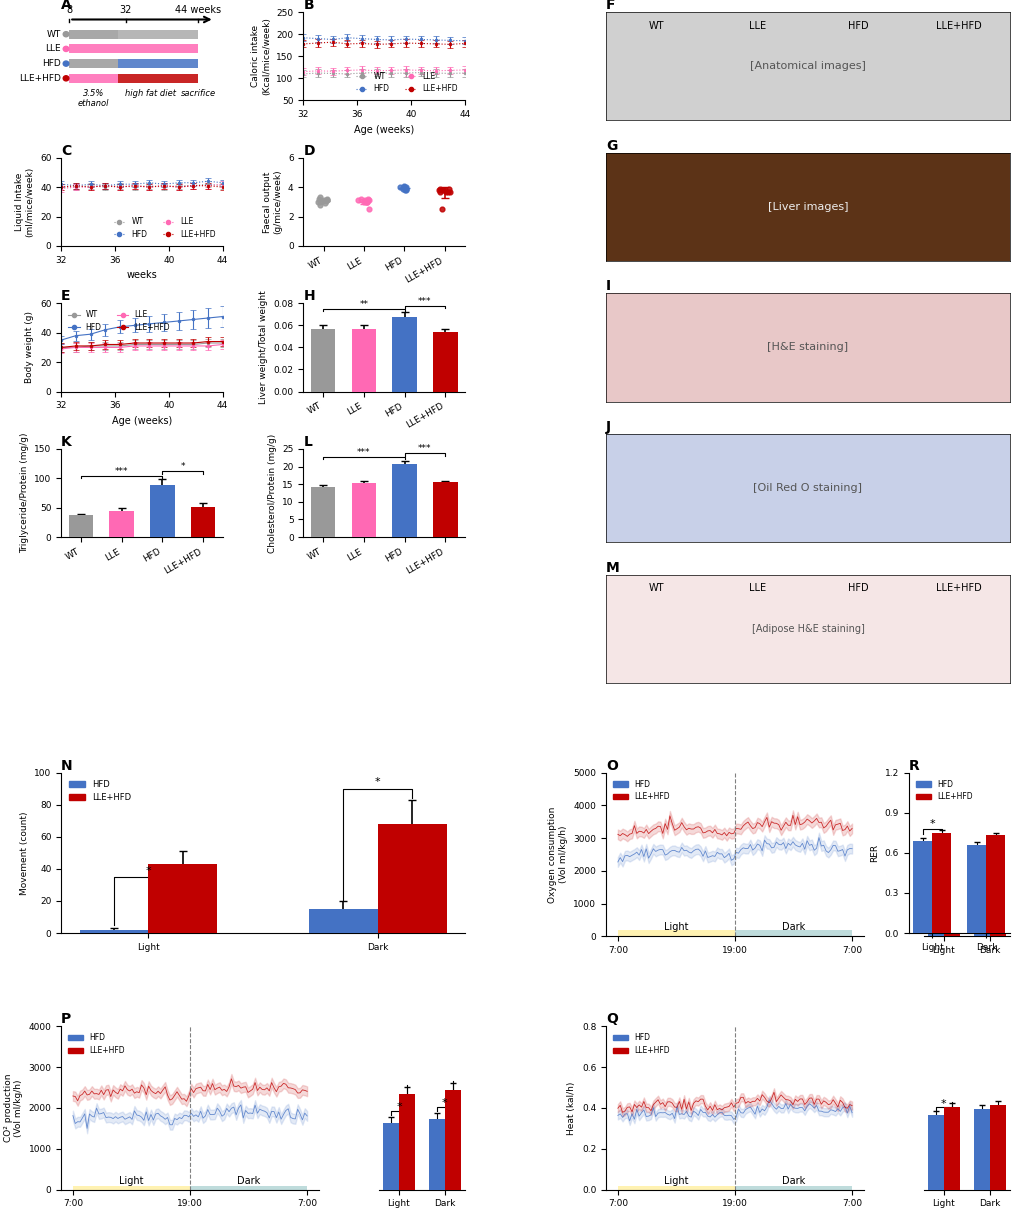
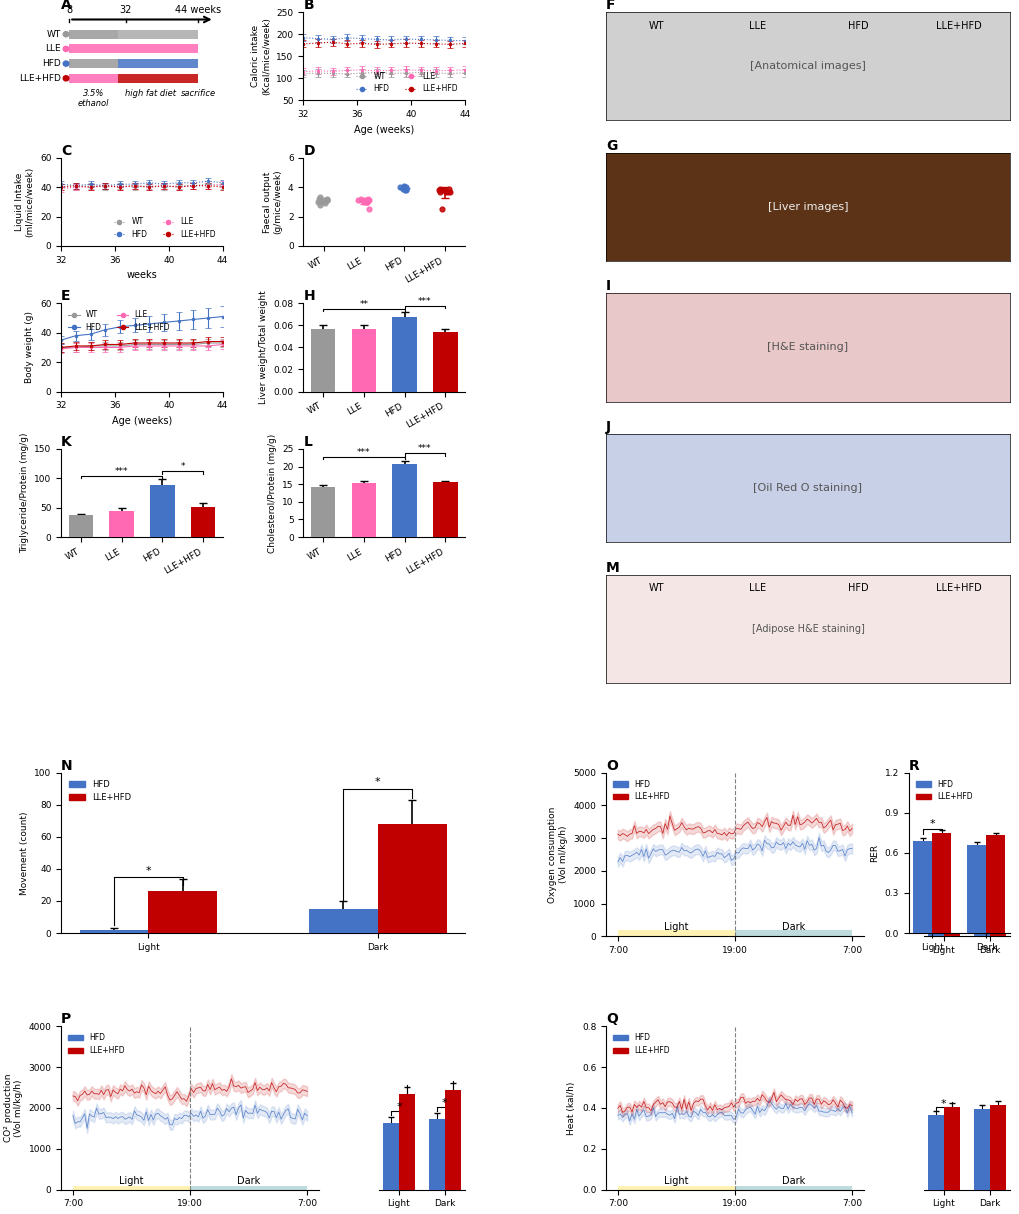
N/LLE+HFD/Light: 43 -> 26
